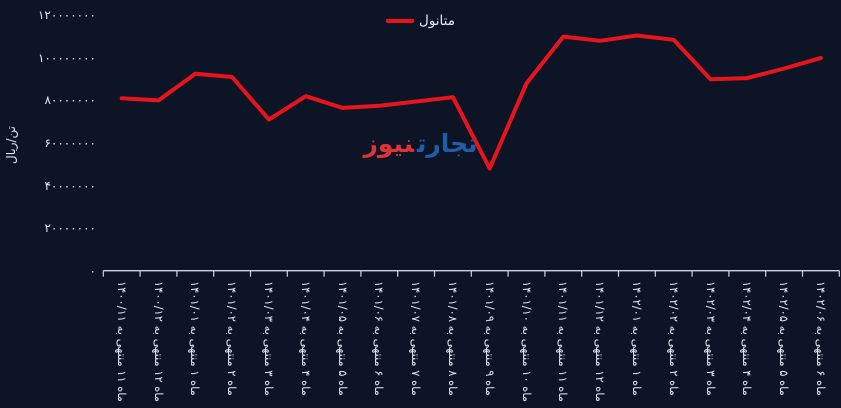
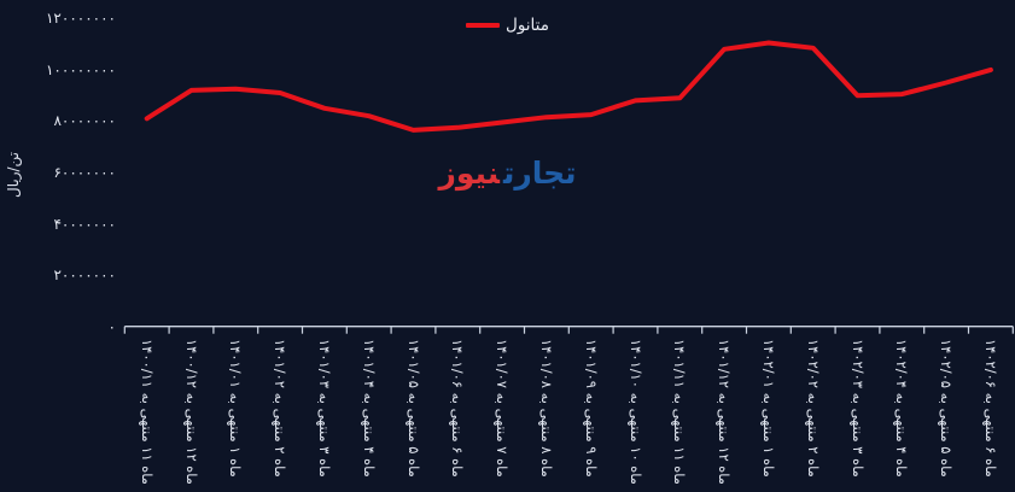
ماه ۱۲ منتهی به ۱۴۰۰/۱۲: 80000000 -> 92000000
ماه ۳ منتهی به ۱۴۰۱/۰۳: 71000000 -> 85000000
ماه ۹ منتهی به ۱۴۰۱/۰۹: 48000000 -> 82000000
ماه ۱۱ منتهی به ۱۴۰۱/۱۱: 110000000 -> 89000000
